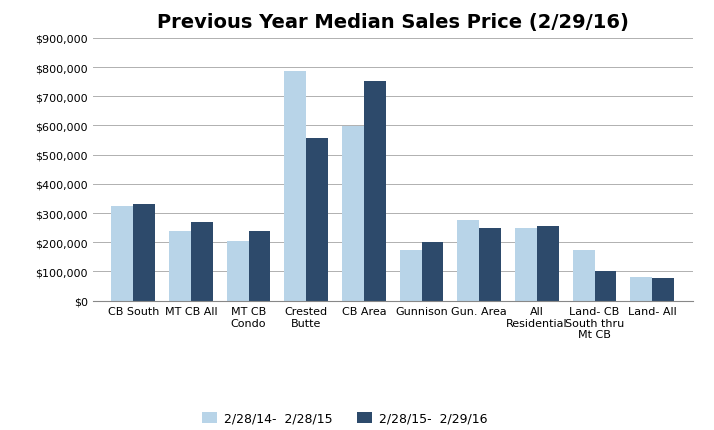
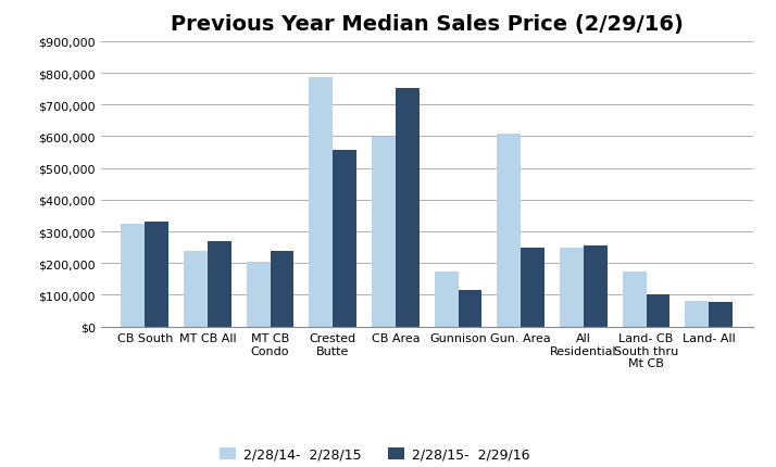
2/28/15- 2/29/16/Gunnison: $202,000 -> $115,000
2/28/14- 2/28/15/Gun. Area: $275,000 -> $610,000
